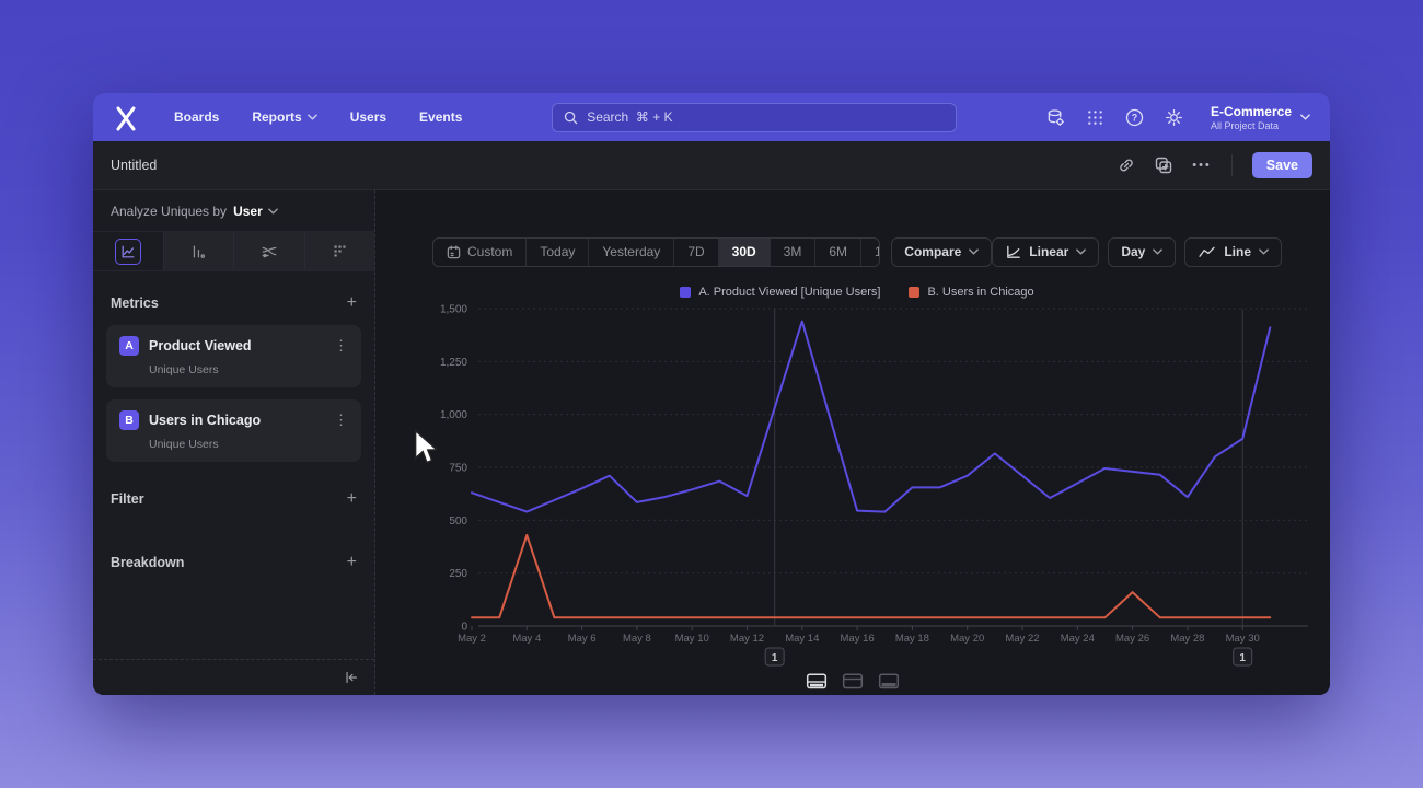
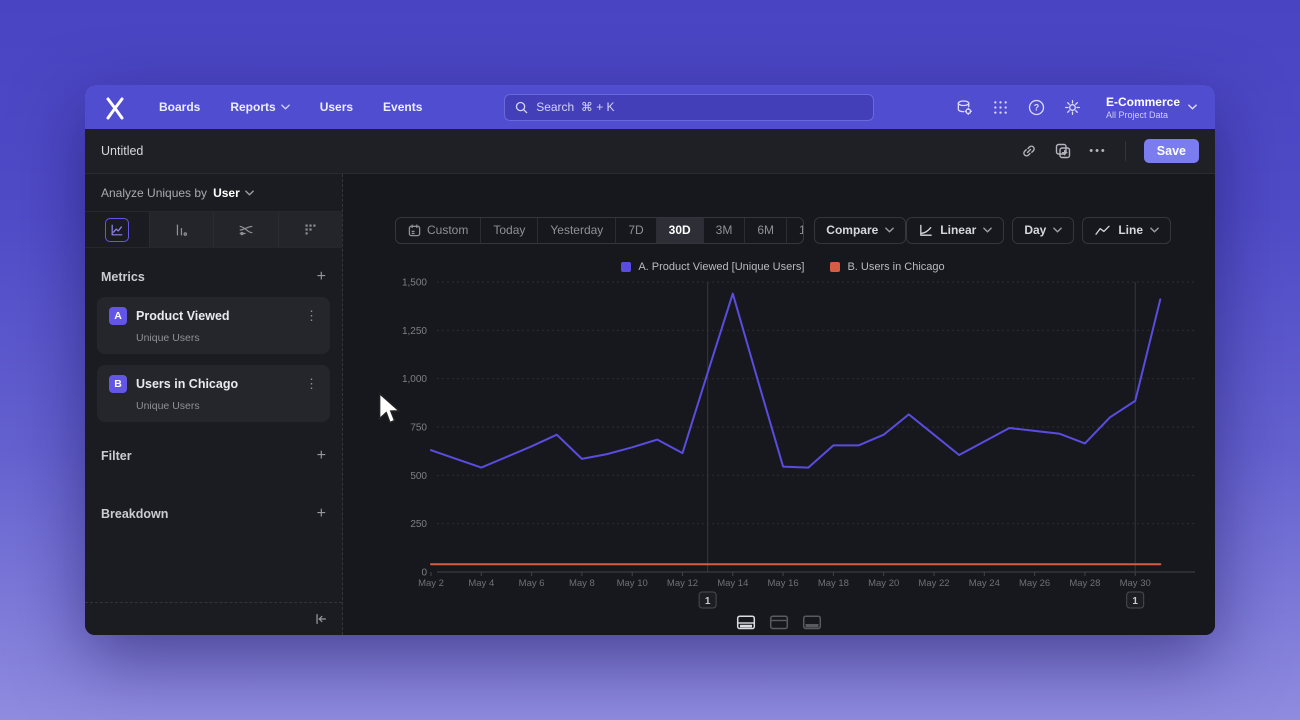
B. Users in Chicago/May 4: 430 -> 40
B. Users in Chicago/May 26: 160 -> 40
A. Product Viewed [Unique Users]/May 28: 610 -> 660
